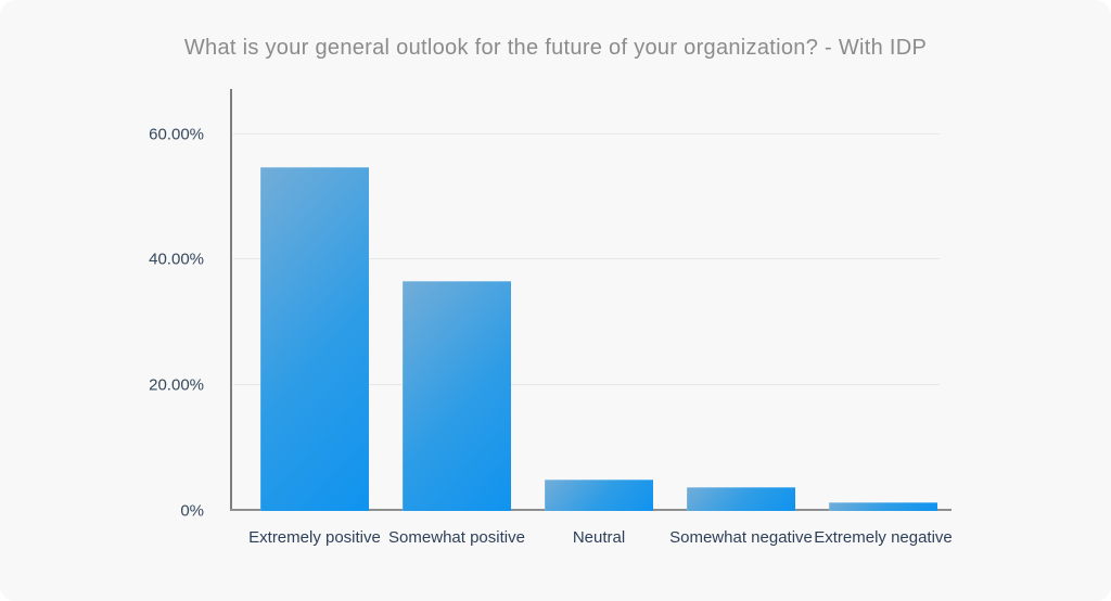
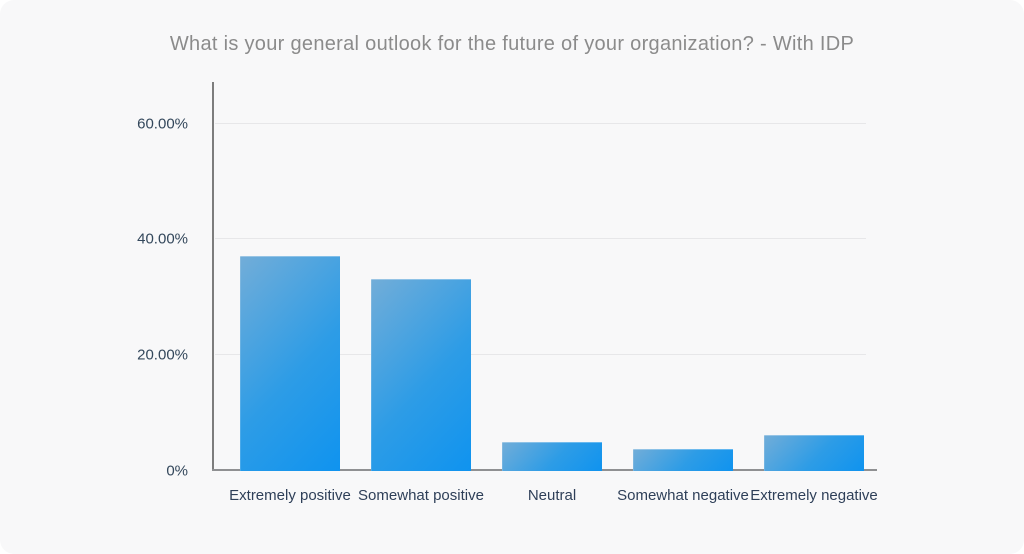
Extremely positive: 54% -> 37%
Somewhat positive: 36% -> 33%
Extremely negative: 1% -> 6%
